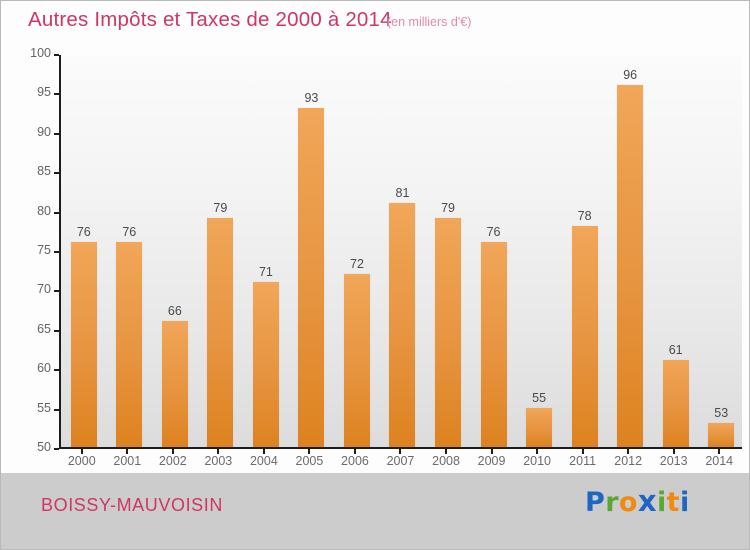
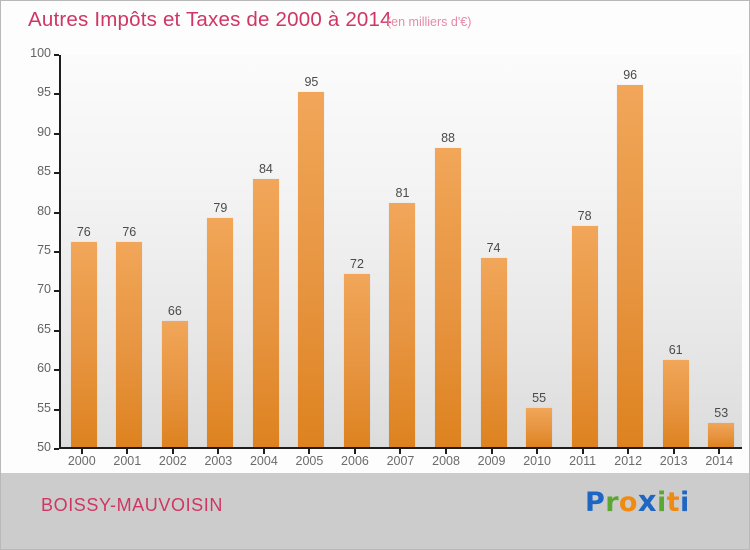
2004: 71 -> 84
2005: 93 -> 95
2008: 79 -> 88
2009: 76 -> 74
